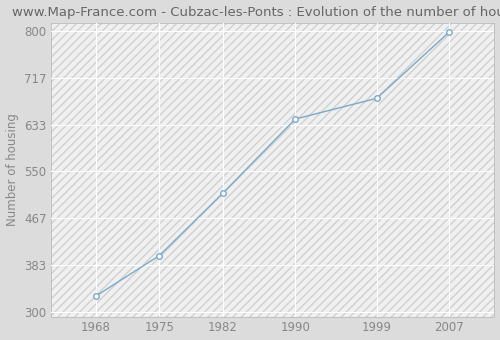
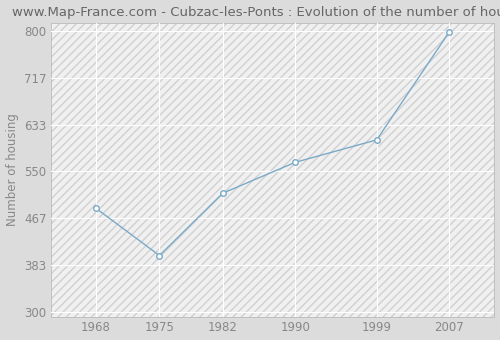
1968: 328 -> 484
1990: 643 -> 566
1999: 680 -> 606
